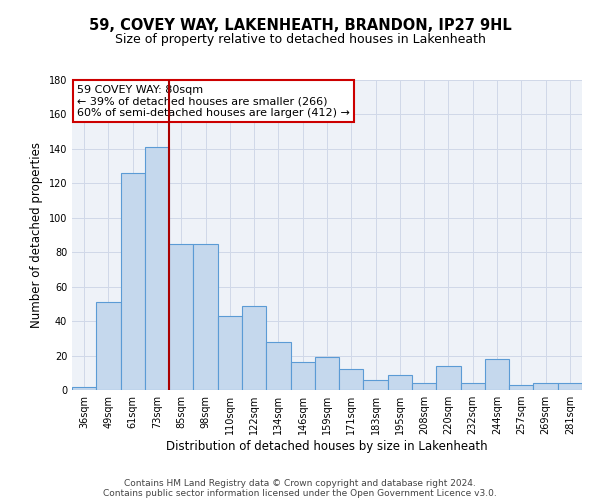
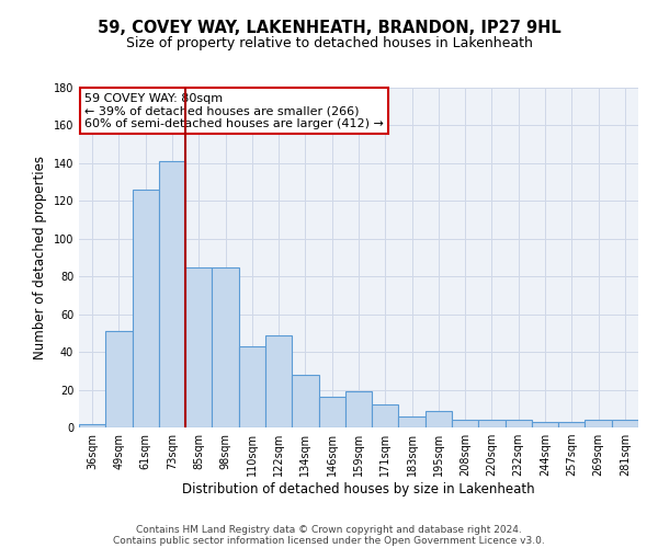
220sqm: 14 -> 4
244sqm: 18 -> 3
